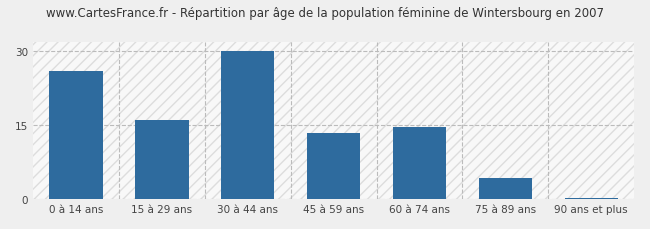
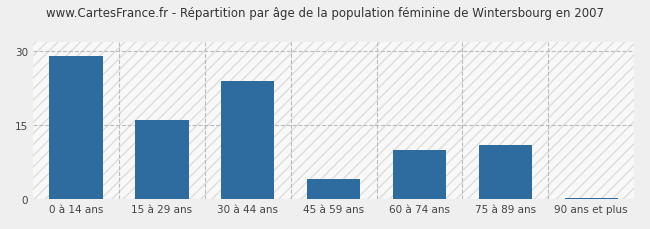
0 à 14 ans: 26.0 -> 29.0
30 à 44 ans: 30.0 -> 24.0
45 à 59 ans: 13.5 -> 4.0
60 à 74 ans: 14.7 -> 10.0
75 à 89 ans: 4.2 -> 11.0
